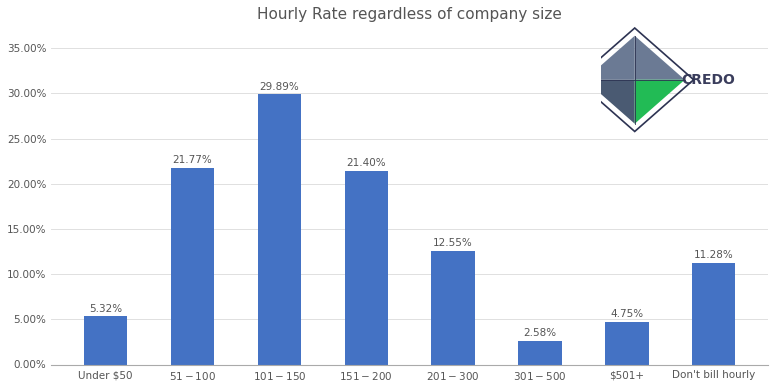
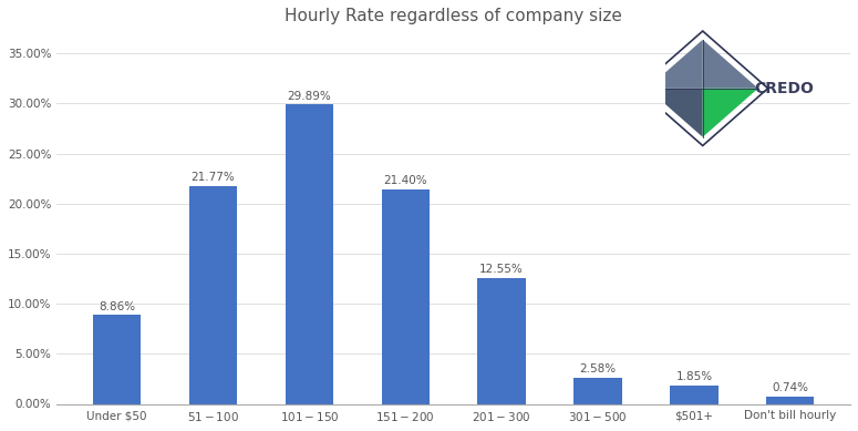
Under $50: 5.32% -> 8.86%
$501+: 4.75% -> 1.85%
Don't bill hourly: 11.28% -> 0.74%
